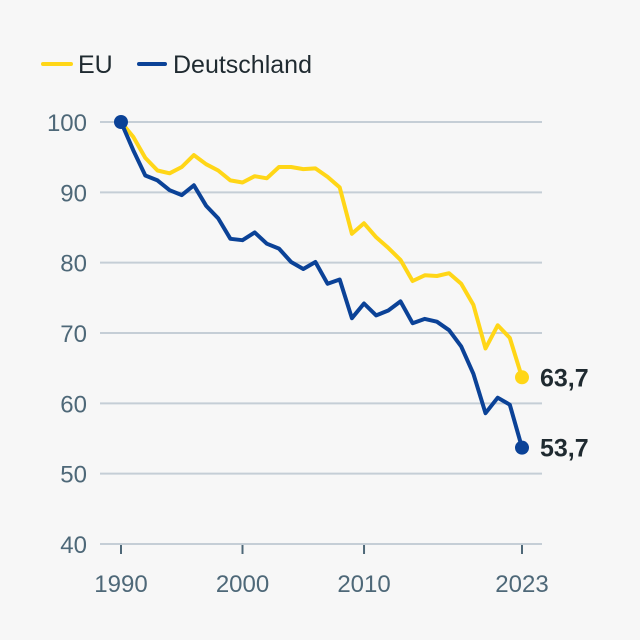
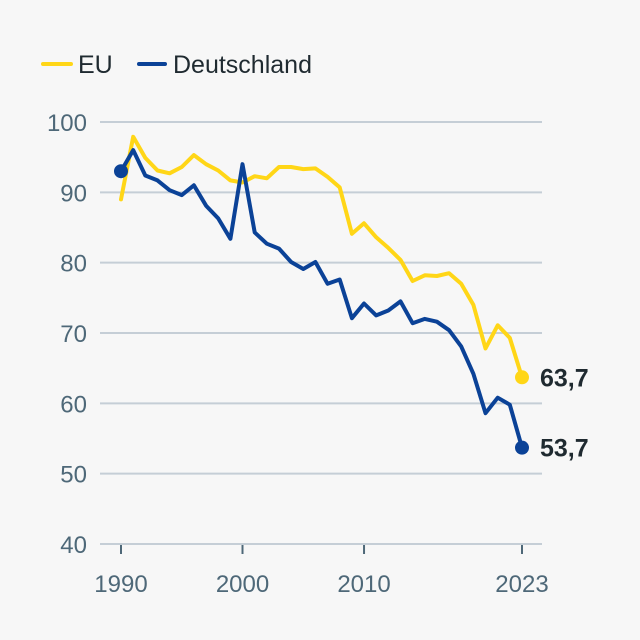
EU/1990: 100 -> 89
Deutschland/1990: 100 -> 93
Deutschland/2000: 83 -> 94
